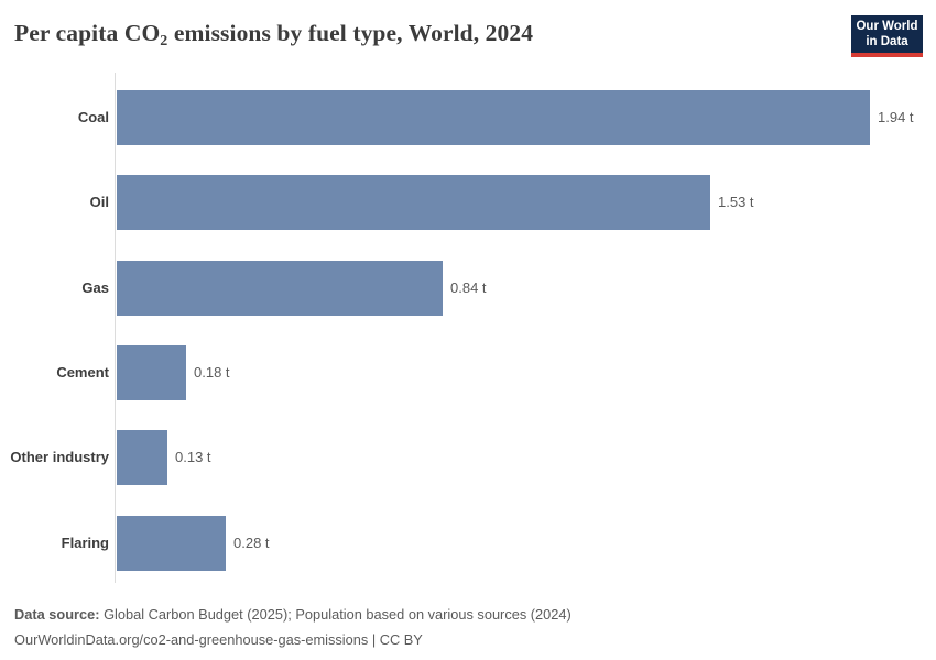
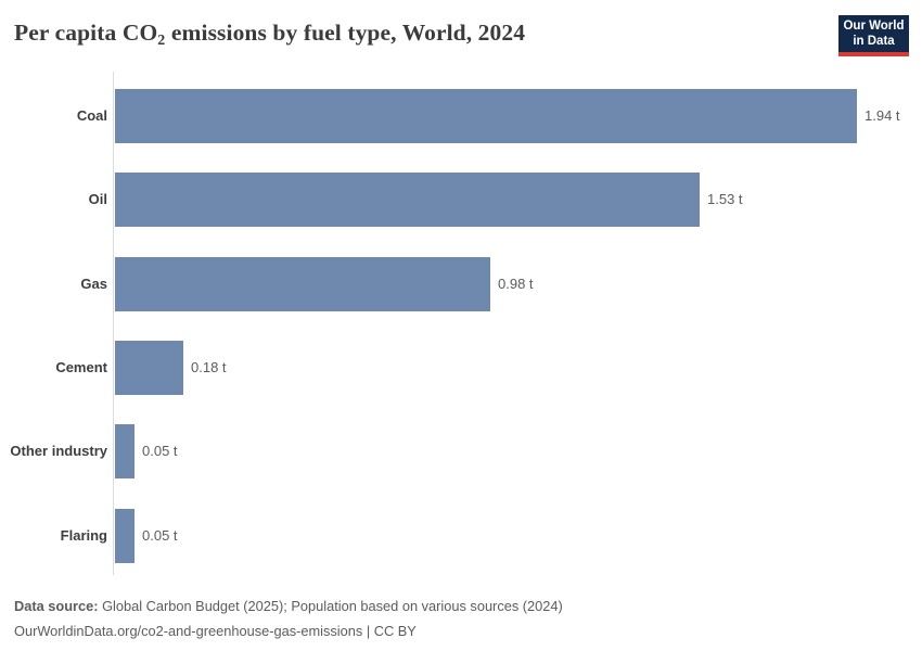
Gas: 0.84 -> 0.98
Other industry: 0.13 -> 0.05
Flaring: 0.28 -> 0.05
